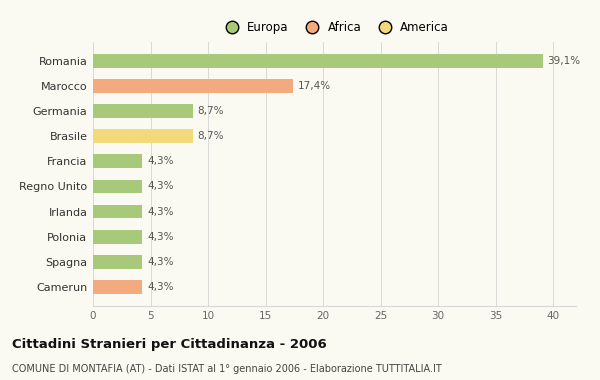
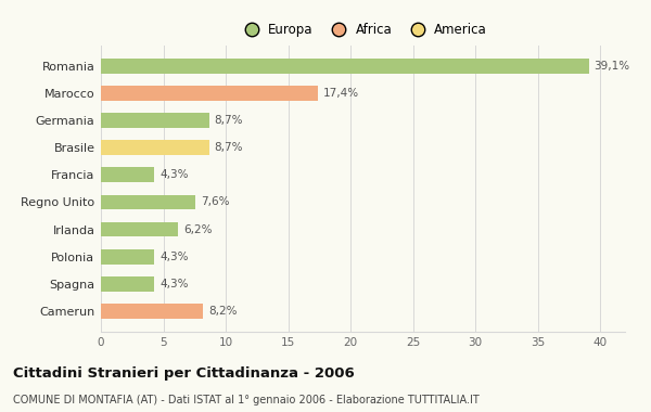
Regno Unito: 4,3% -> 7,6%
Irlanda: 4,3% -> 6,2%
Camerun: 4,3% -> 8,2%
